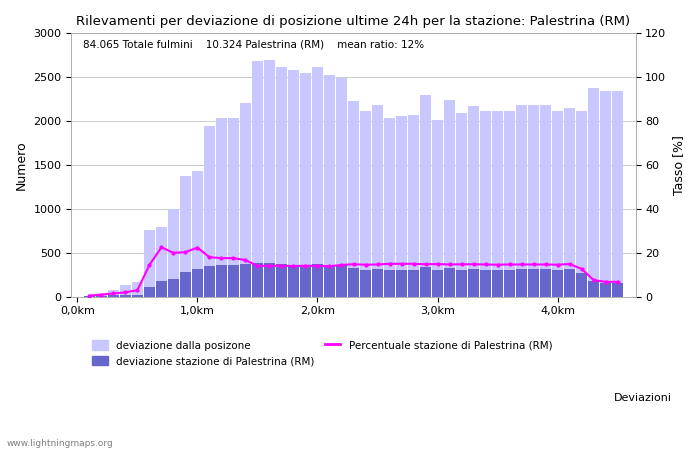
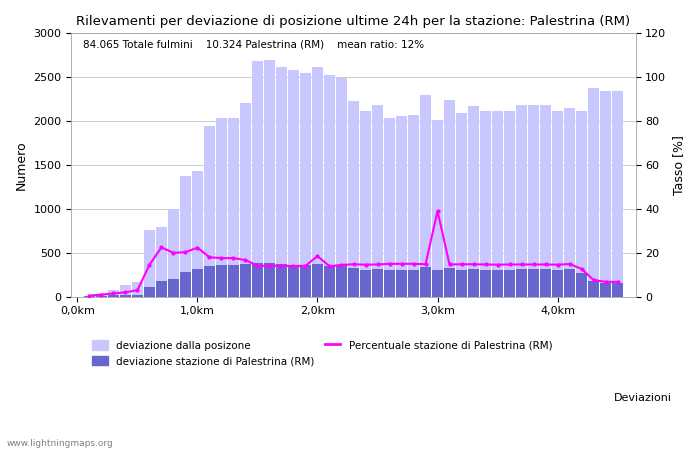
Percentuale stazione di Palestrina (RM)/2,0km: 14.1 -> 18.5
Percentuale stazione di Palestrina (RM)/3,0km: 14.9 -> 39.0
